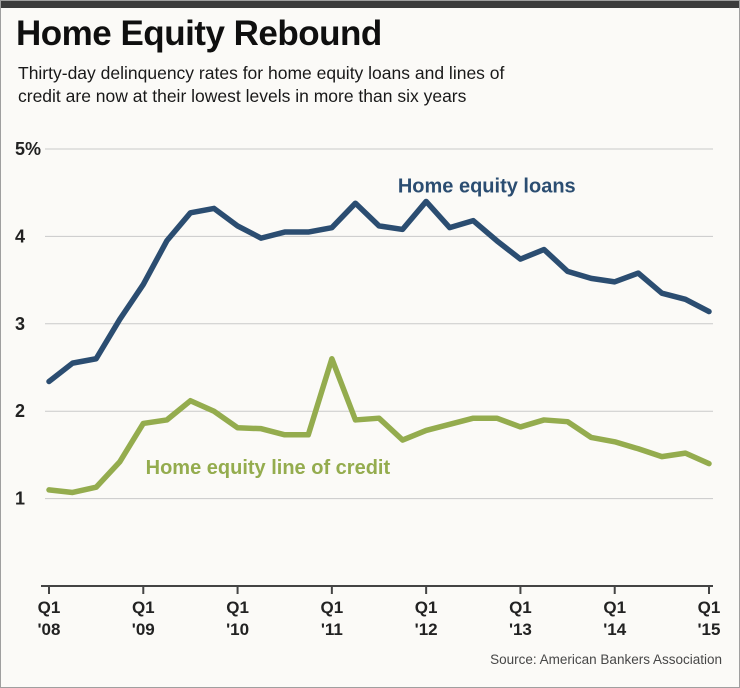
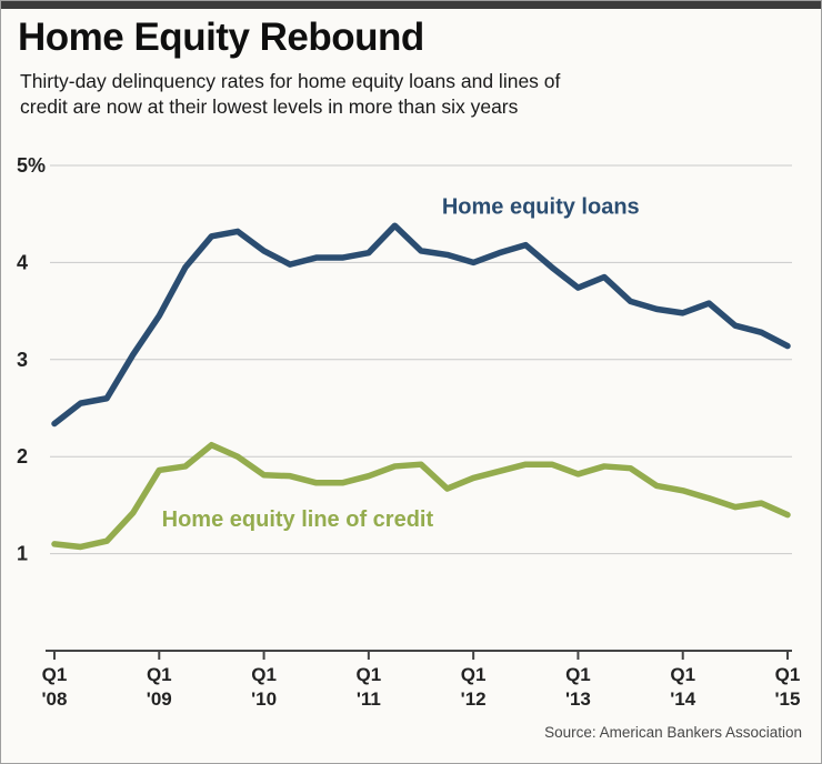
Home equity line of credit/Q1 '11: 2.6% -> 1.8%
Home equity loans/Q1 '12: 4.4% -> 4.0%
